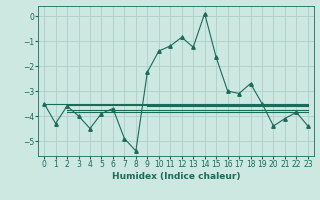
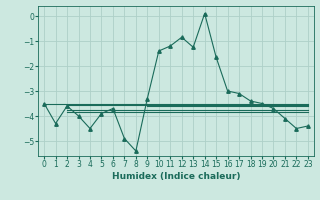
9: -2.25 -> -3.30
18: -2.70 -> -3.40
20: -4.40 -> -3.70
22: -3.85 -> -4.50
